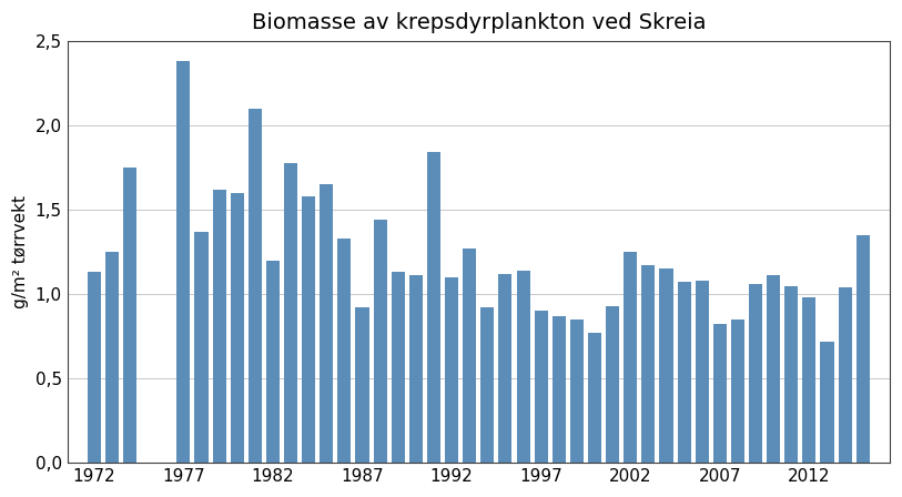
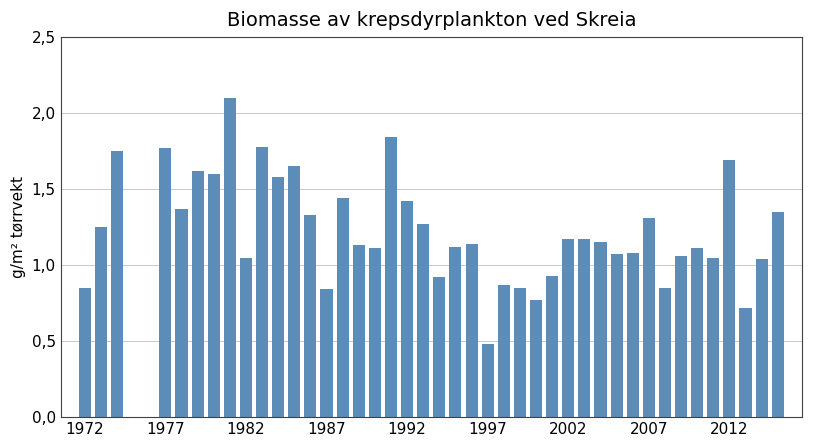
1972: 1,13 -> 0,85
1977: 2,38 -> 1,77
1982: 1,20 -> 1,05
1987: 0,92 -> 0,84
1992: 1,10 -> 1,42
1997: 0,90 -> 0,48
2002: 1,25 -> 1,17
2007: 0,82 -> 1,31
2012: 0,98 -> 1,69
